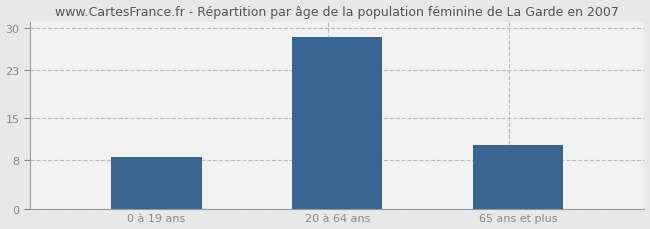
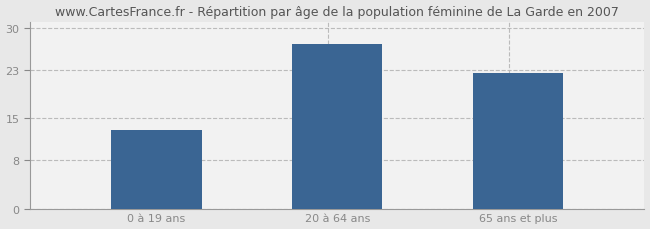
0 à 19 ans: 8.5 -> 13.0
20 à 64 ans: 28.5 -> 27.2
65 ans et plus: 10.5 -> 22.4
